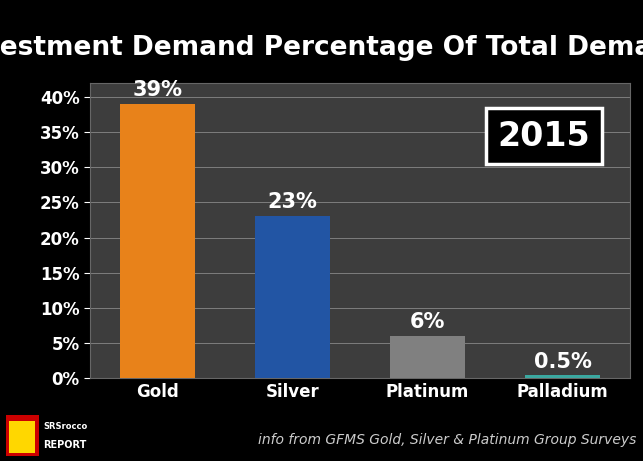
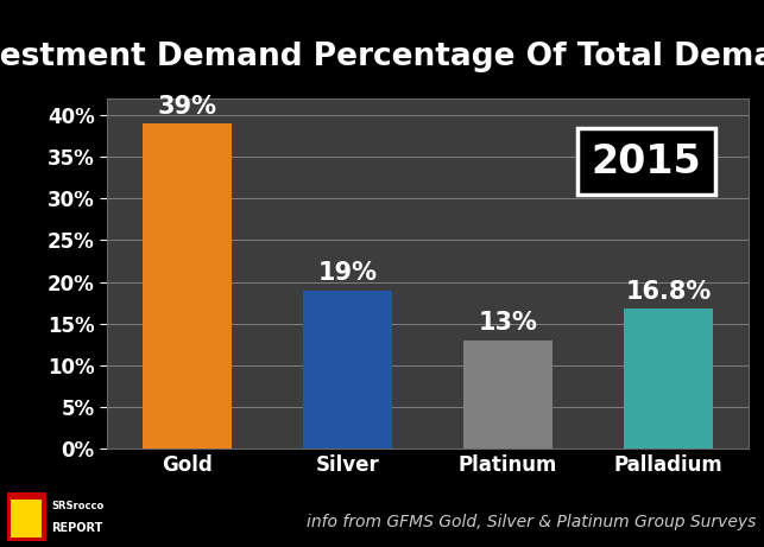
Silver: 23% -> 19%
Platinum: 6% -> 13%
Palladium: 0.5% -> 16.8%
